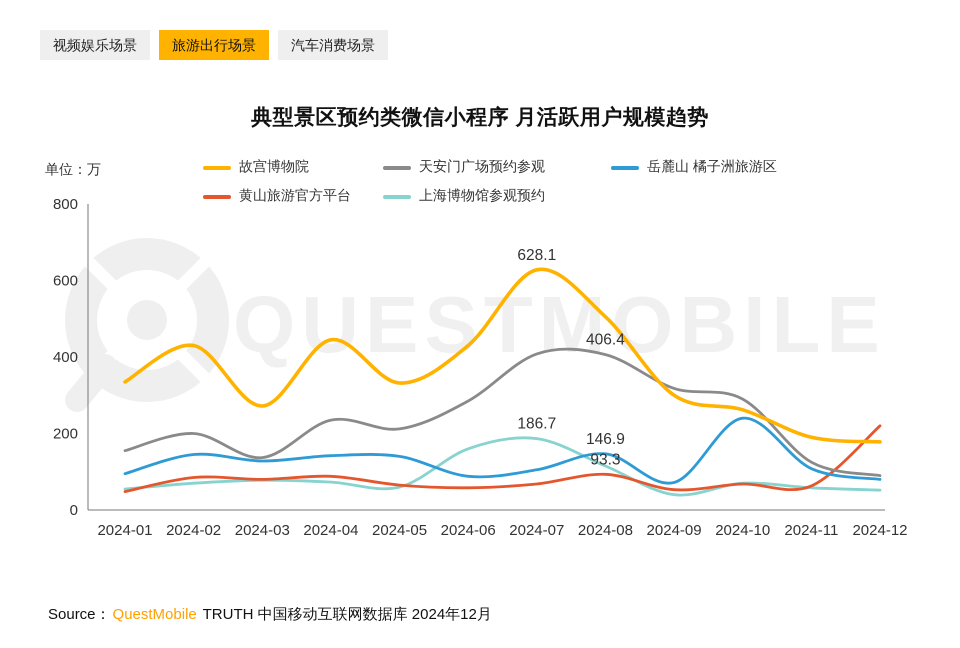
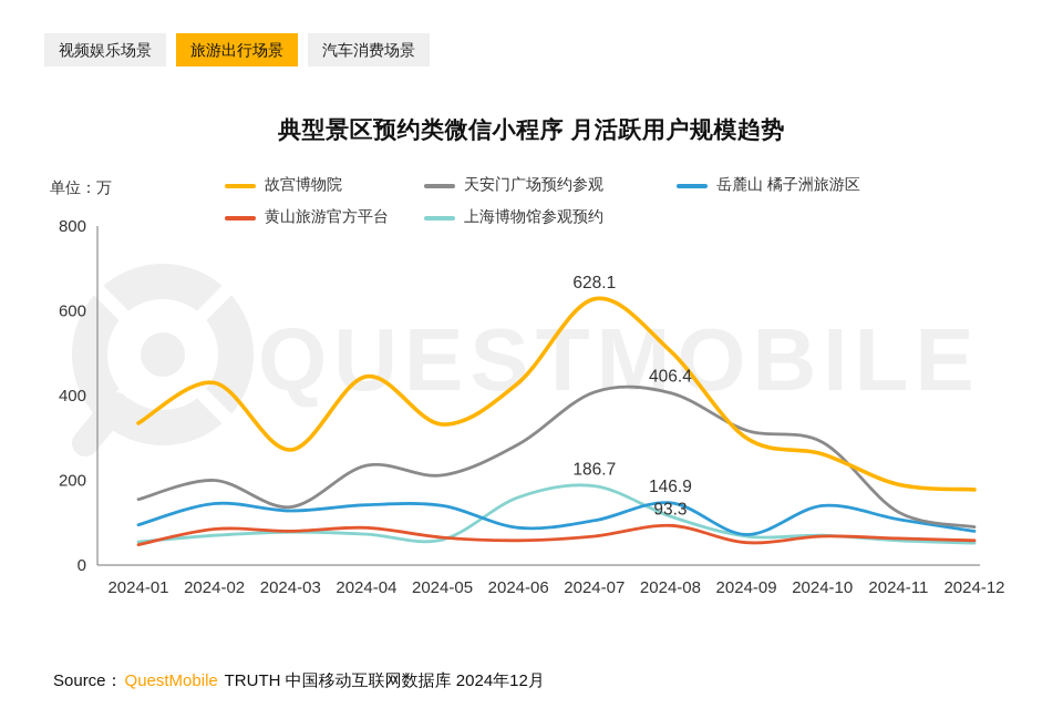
上海博物馆参观预约/2024-09: 40 -> 70
岳麓山 橘子洲旅游区/2024-10: 240 -> 140
黄山旅游官方平台/2024-12: 220 -> 60
